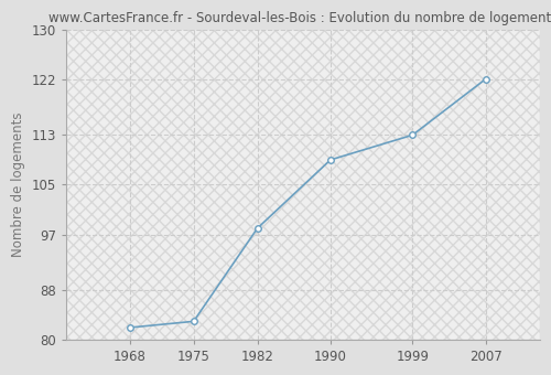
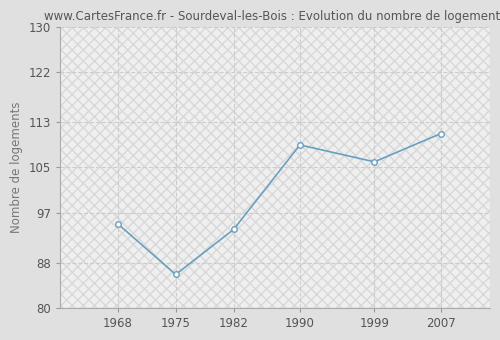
1968: 82 -> 95
1975: 83 -> 86
1982: 98 -> 94
1999: 113 -> 106
2007: 122 -> 111
